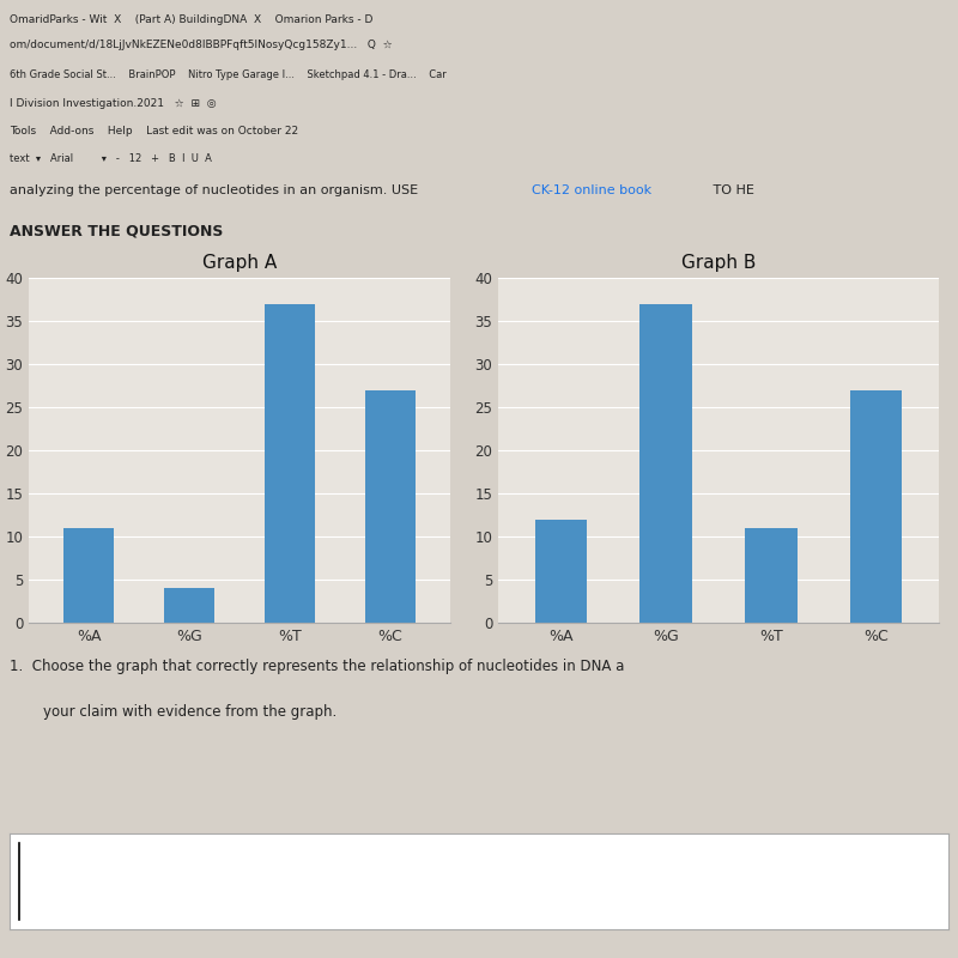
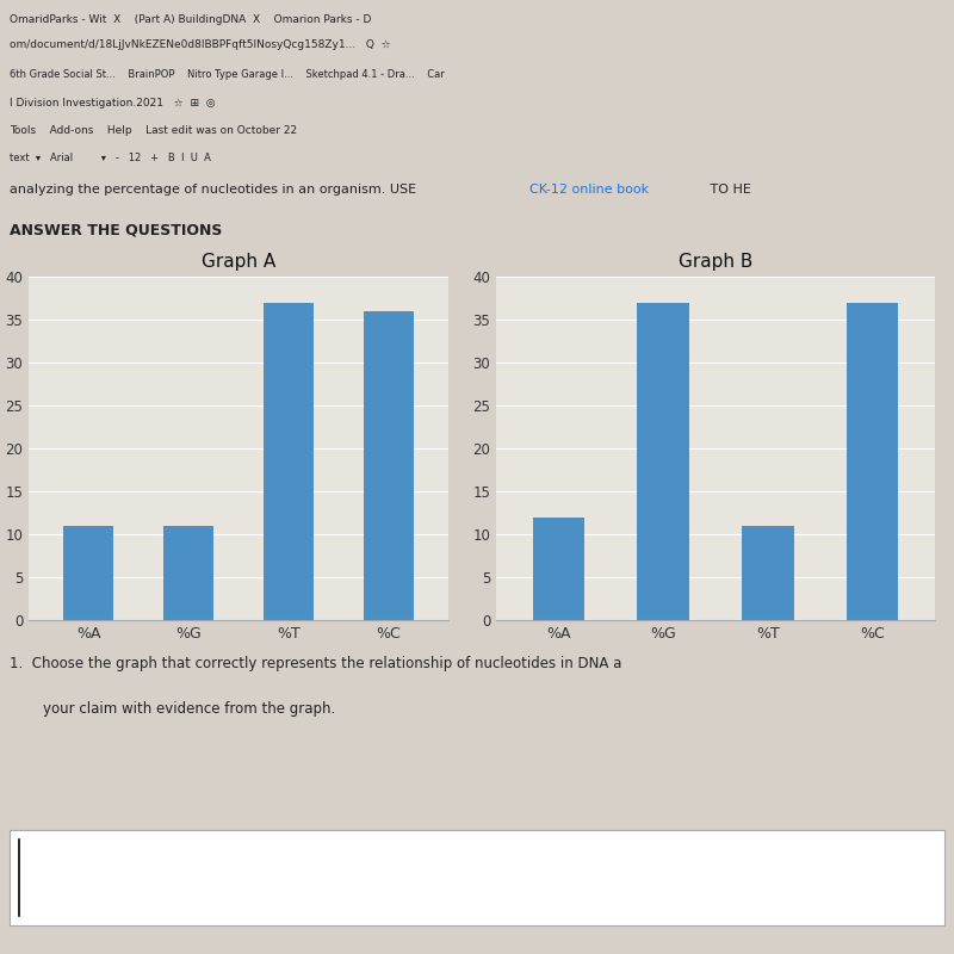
Graph A/%G: 4 -> 11
Graph A/%C: 27 -> 36
Graph B/%C: 27 -> 37
